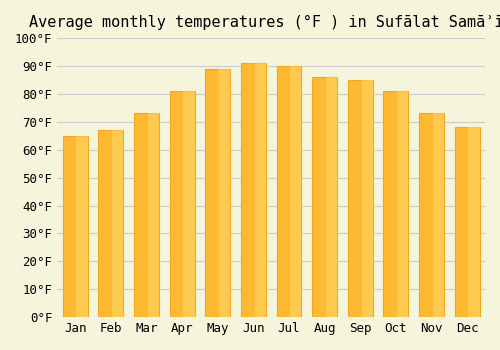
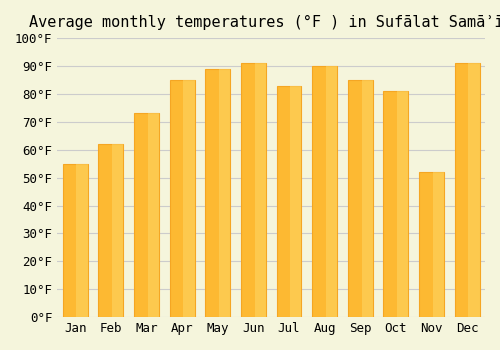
Jan: 65°F -> 55°F
Feb: 67°F -> 62°F
Apr: 81°F -> 85°F
Jul: 90°F -> 83°F
Aug: 86°F -> 90°F
Nov: 73°F -> 52°F
Dec: 68°F -> 91°F
